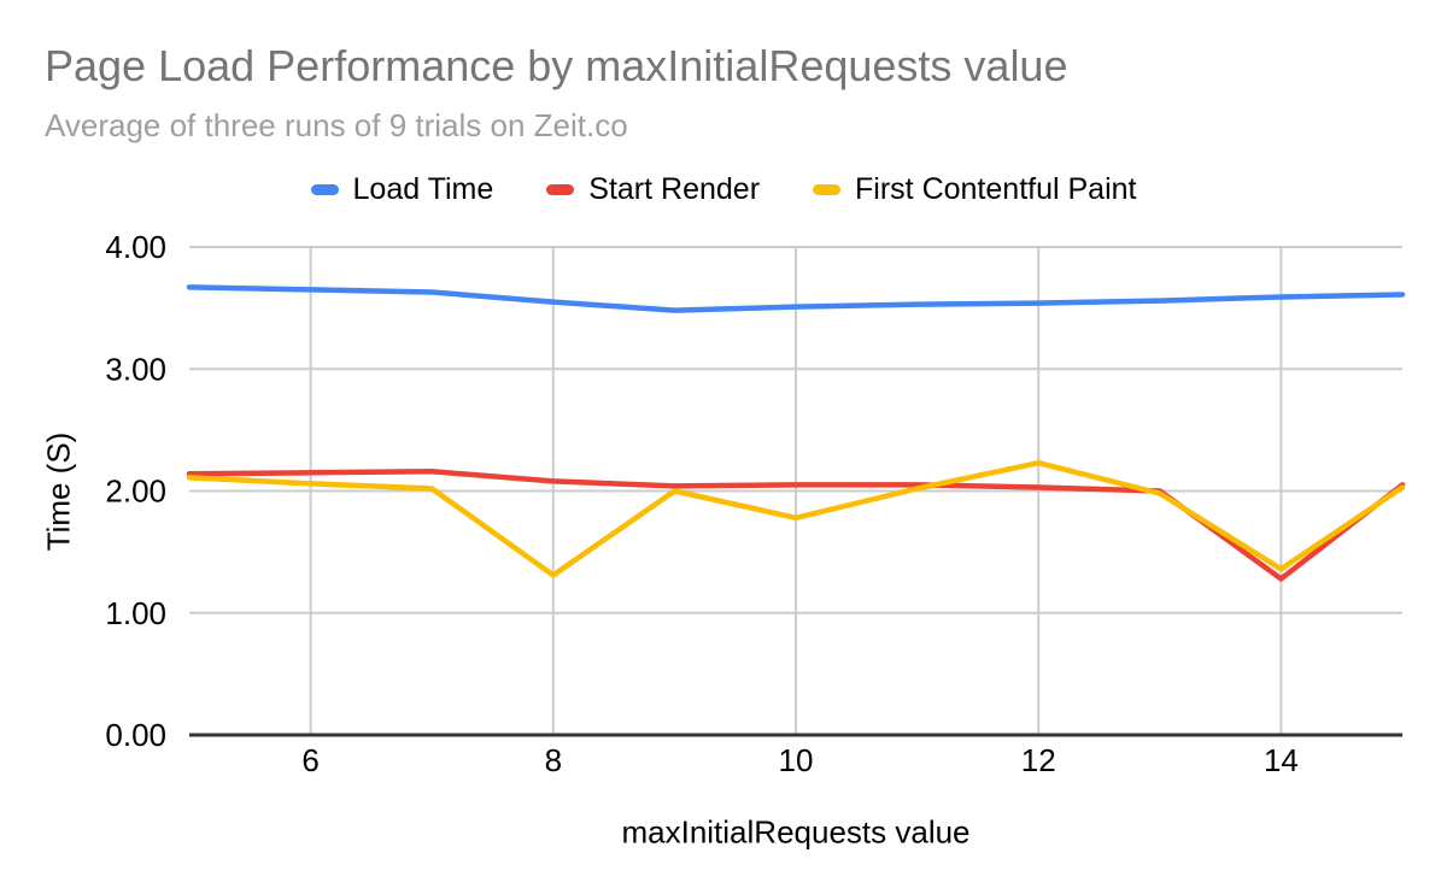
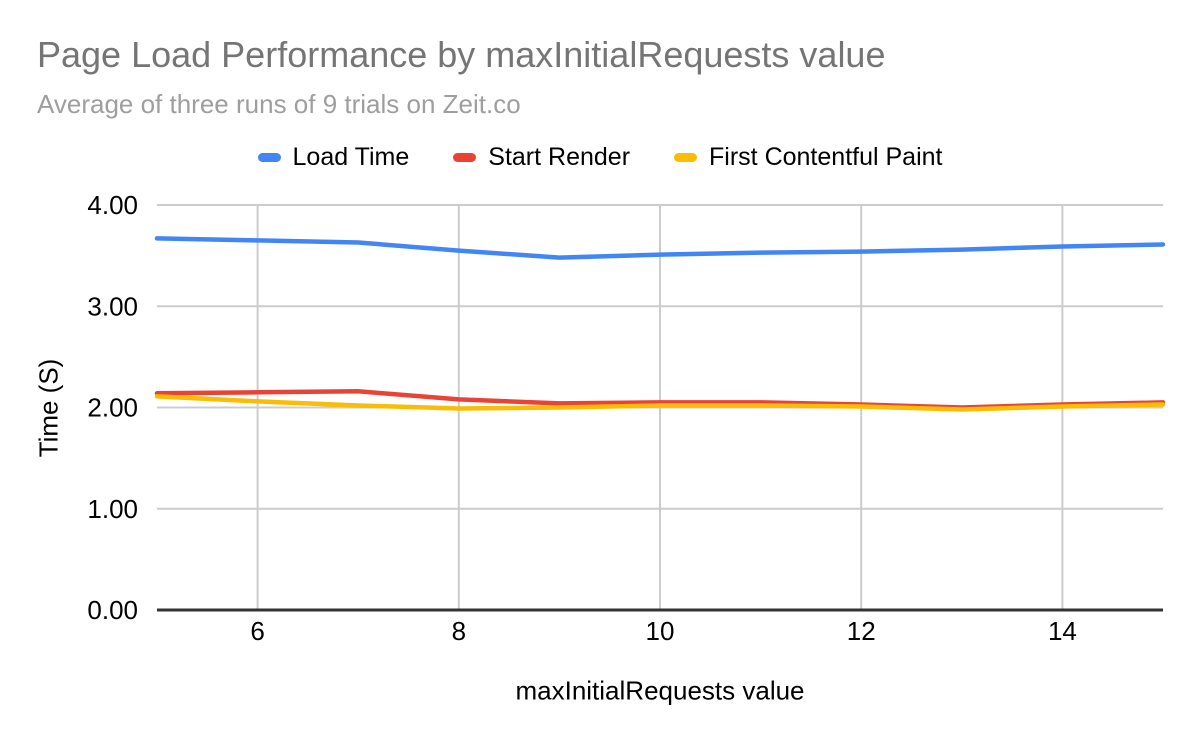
First Contentful Paint/8: 1.31 -> 1.99
First Contentful Paint/10: 1.78 -> 2.02
First Contentful Paint/12: 2.23 -> 2.01
Start Render/14: 1.28 -> 2.03
First Contentful Paint/14: 1.36 -> 2.01
